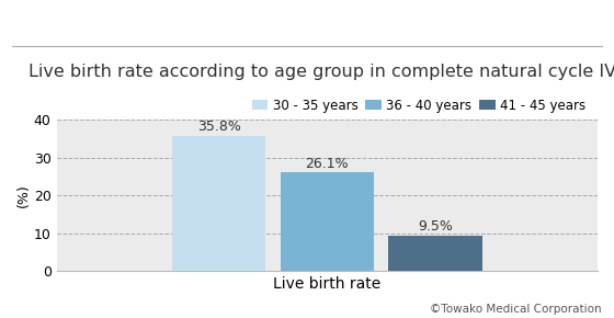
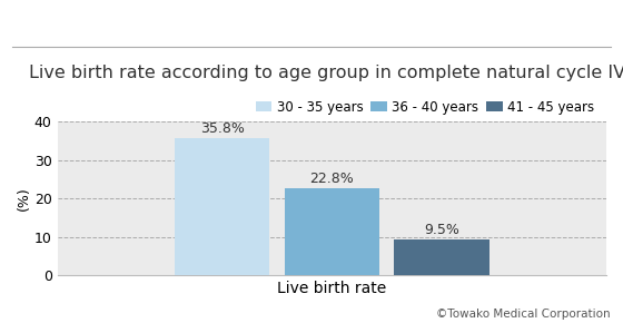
Live birth rate: 26.1% -> 22.8%
